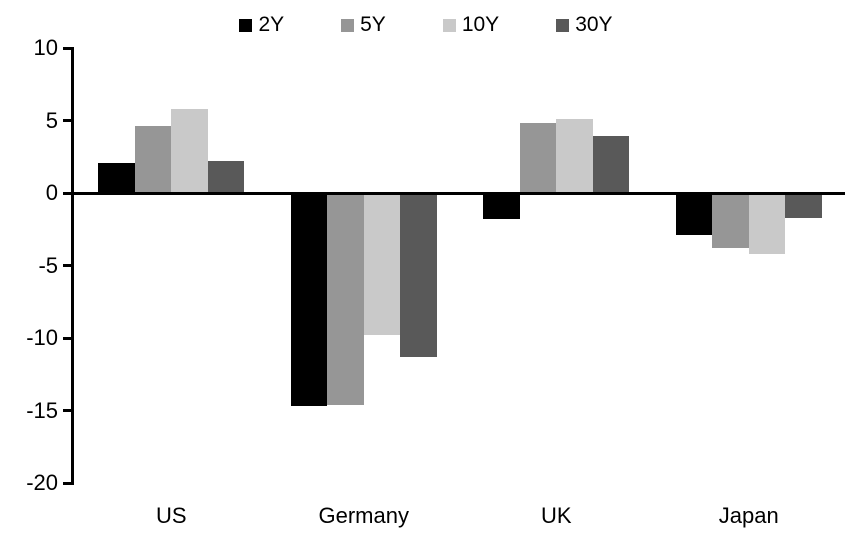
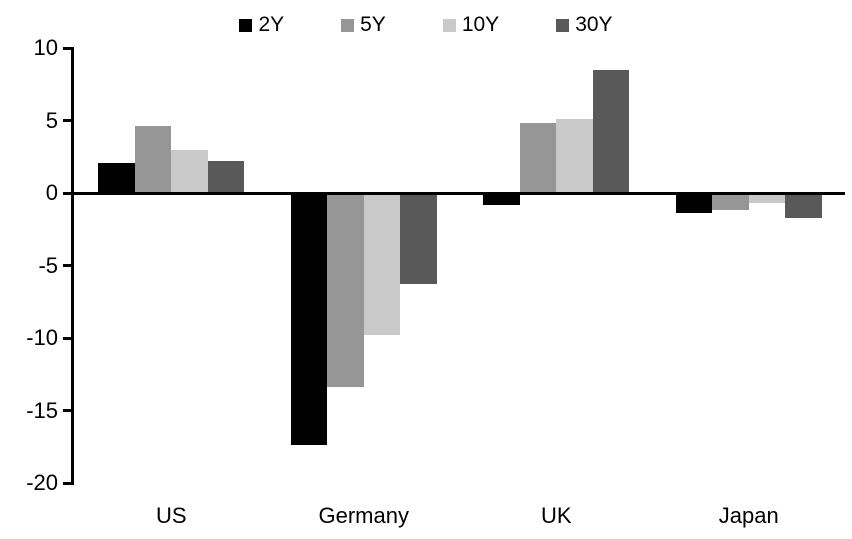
10Y/US: 5.8 -> 3.0
2Y/Germany: -14.7 -> -17.4
5Y/Germany: -14.6 -> -13.4
30Y/Germany: -11.3 -> -6.3
2Y/UK: -1.8 -> -0.8
30Y/UK: 3.9 -> 8.5
2Y/Japan: -2.9 -> -1.4
5Y/Japan: -3.8 -> -1.2
10Y/Japan: -4.2 -> -0.7
